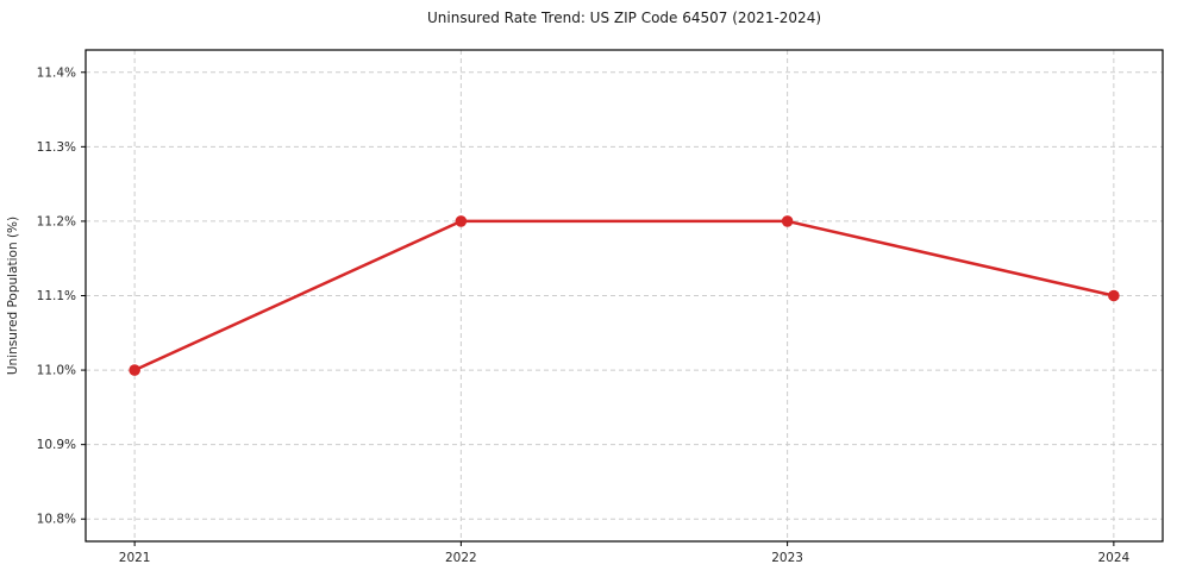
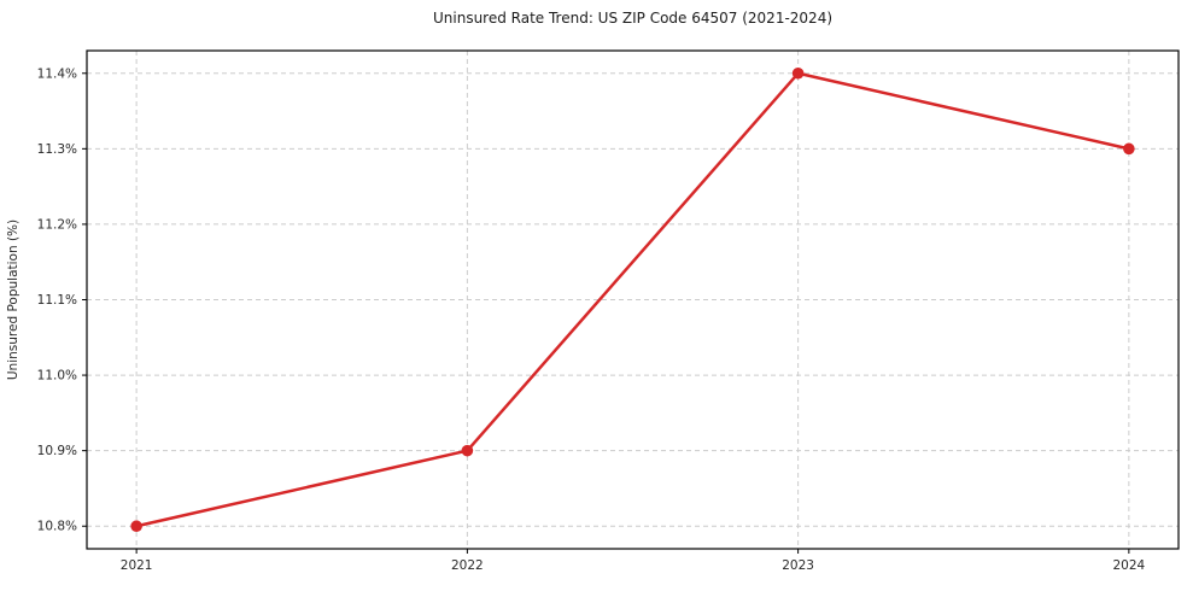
2021: 11.0% -> 10.8%
2022: 11.2% -> 10.9%
2023: 11.2% -> 11.4%
2024: 11.1% -> 11.3%
